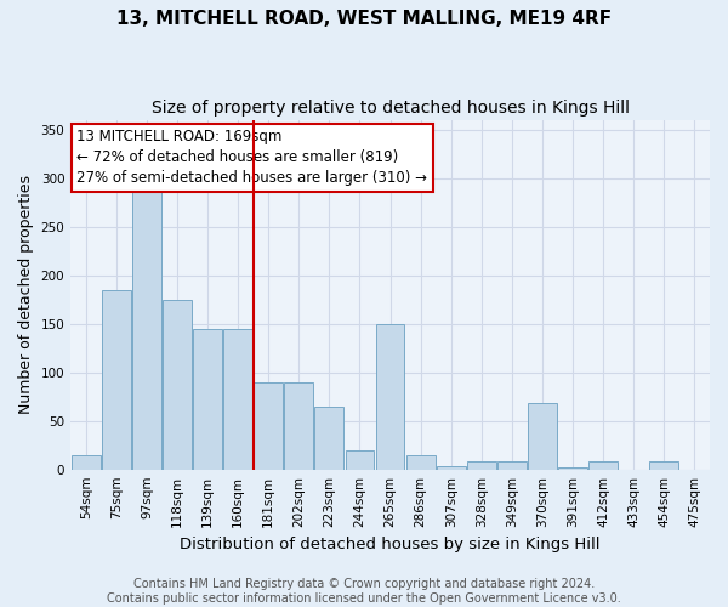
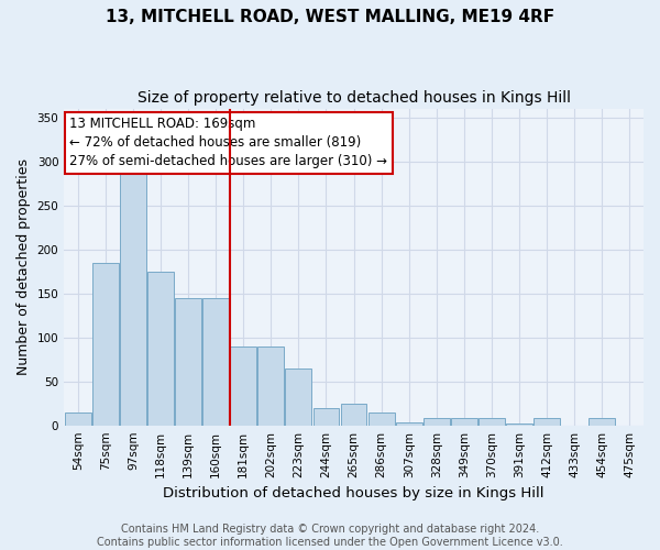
265sqm: 150 -> 25
370sqm: 68 -> 8
